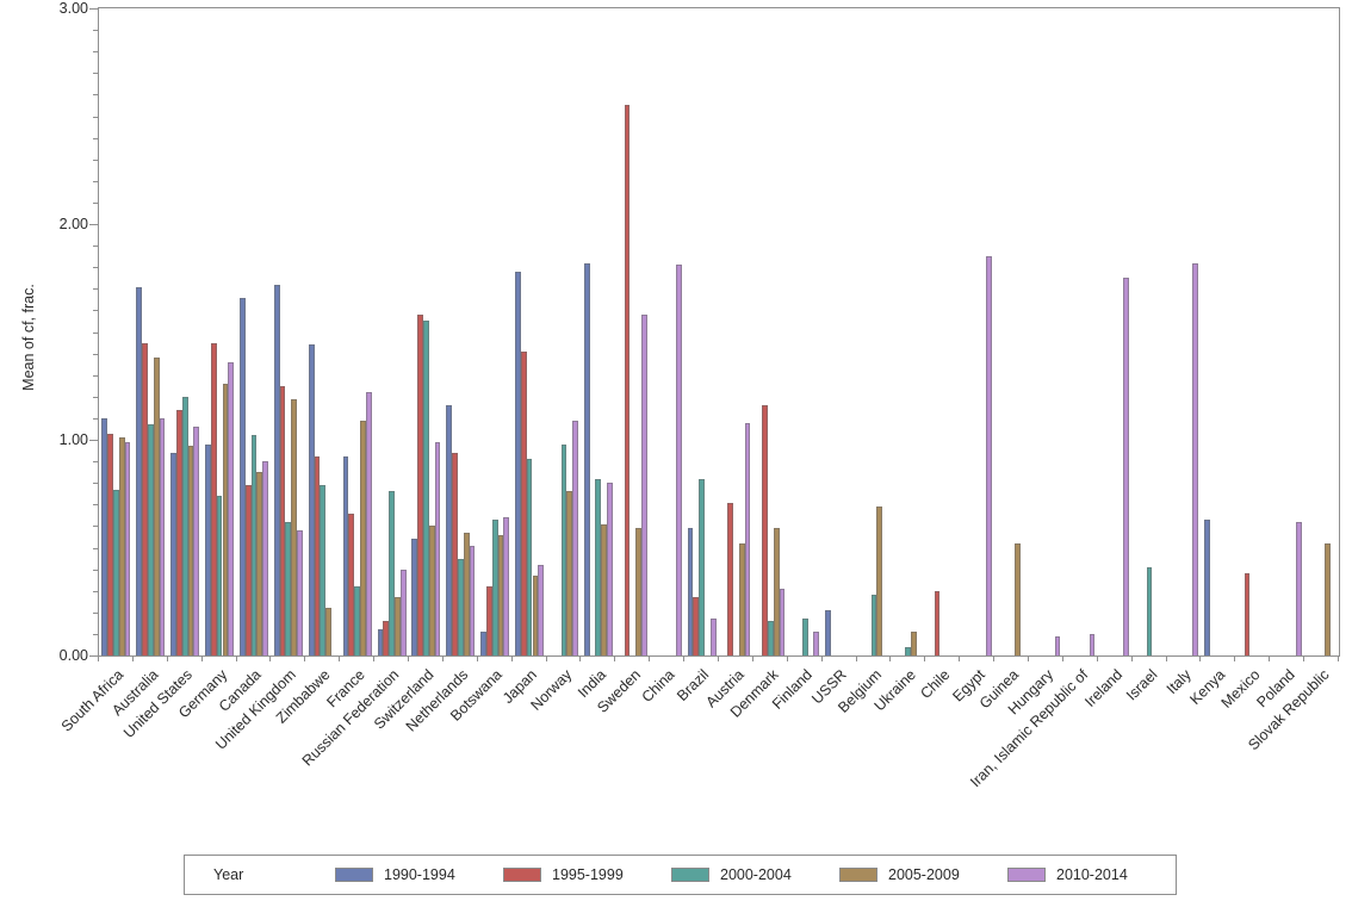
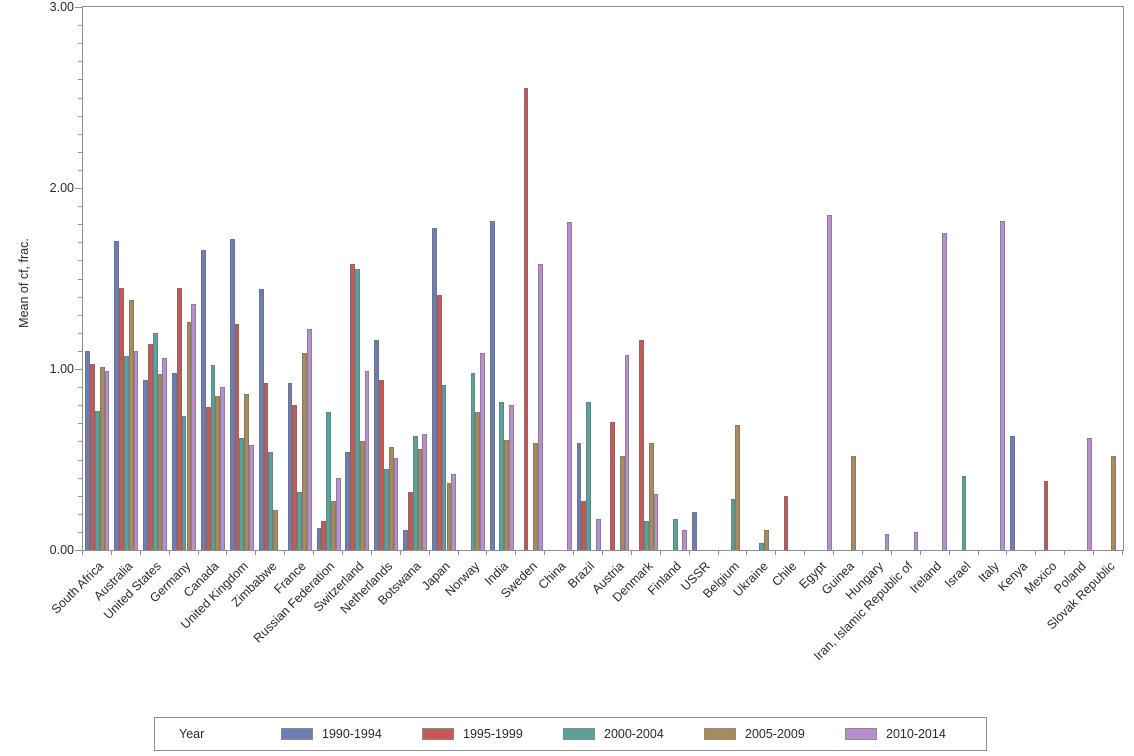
2005-2009/United Kingdom: 1.19 -> 0.86
2000-2004/Zimbabwe: 0.79 -> 0.54
1995-1999/France: 0.66 -> 0.80
